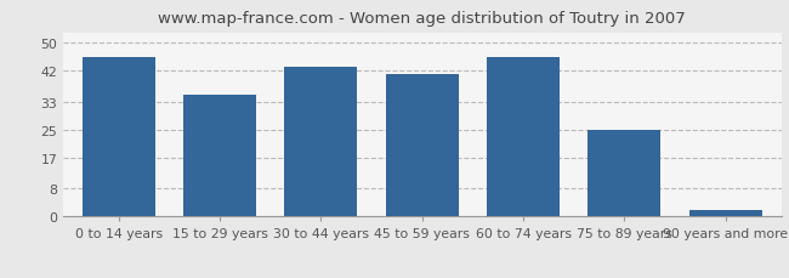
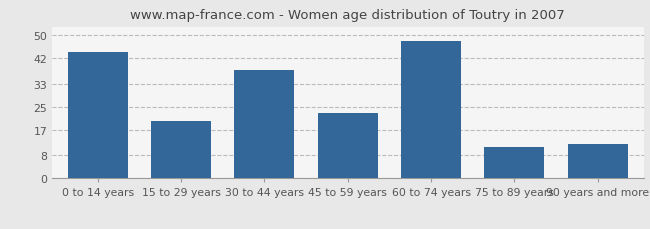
0 to 14 years: 46 -> 44
15 to 29 years: 35 -> 20
30 to 44 years: 43 -> 38
45 to 59 years: 41 -> 23
60 to 74 years: 46 -> 48
75 to 89 years: 25 -> 11
90 years and more: 2 -> 12
